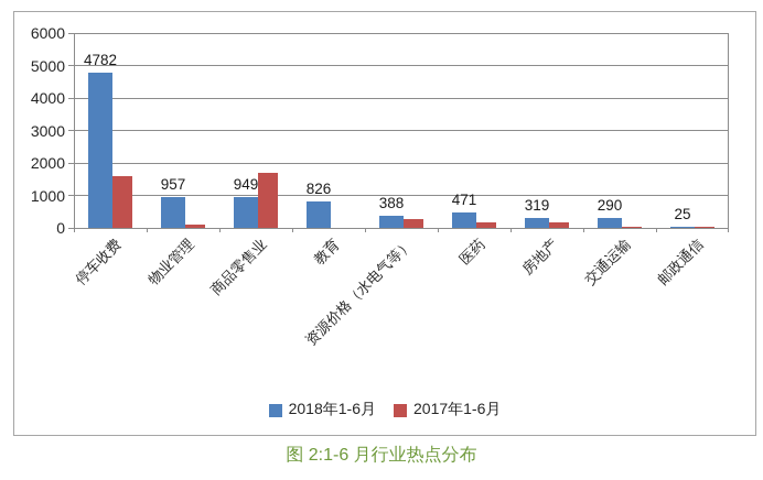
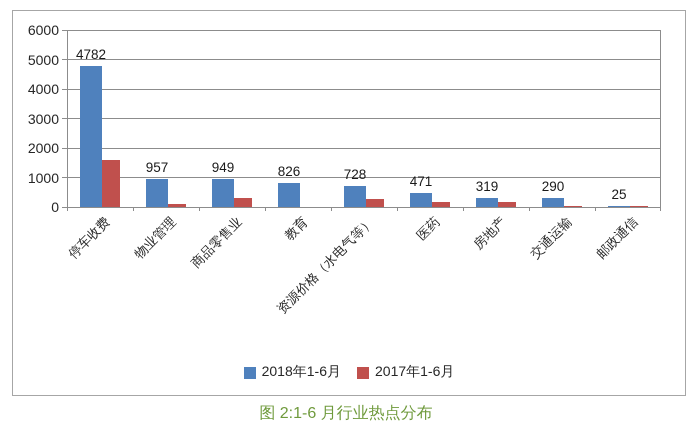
2017年1-6月/商品零售业: 1700 -> 300
2018年1-6月/资源价格（水电气等）: 388 -> 728
